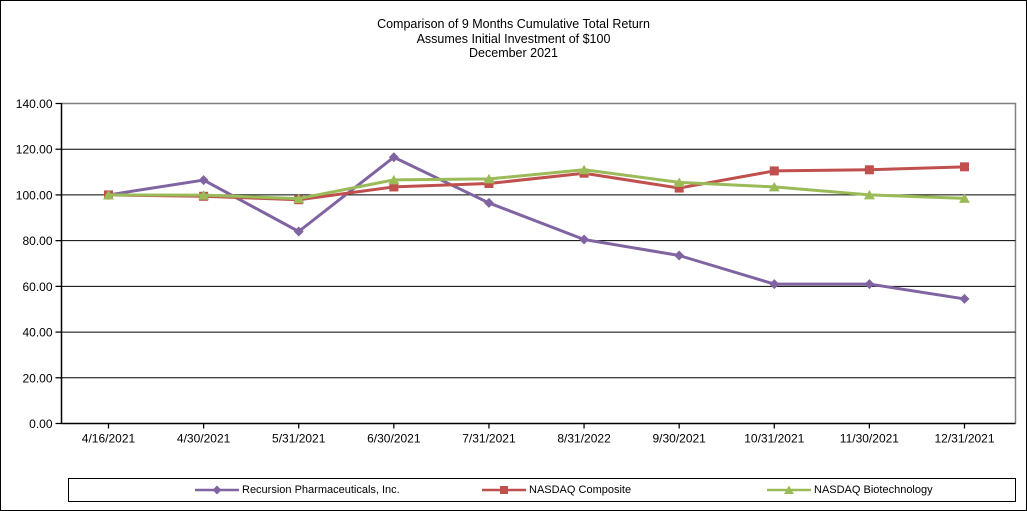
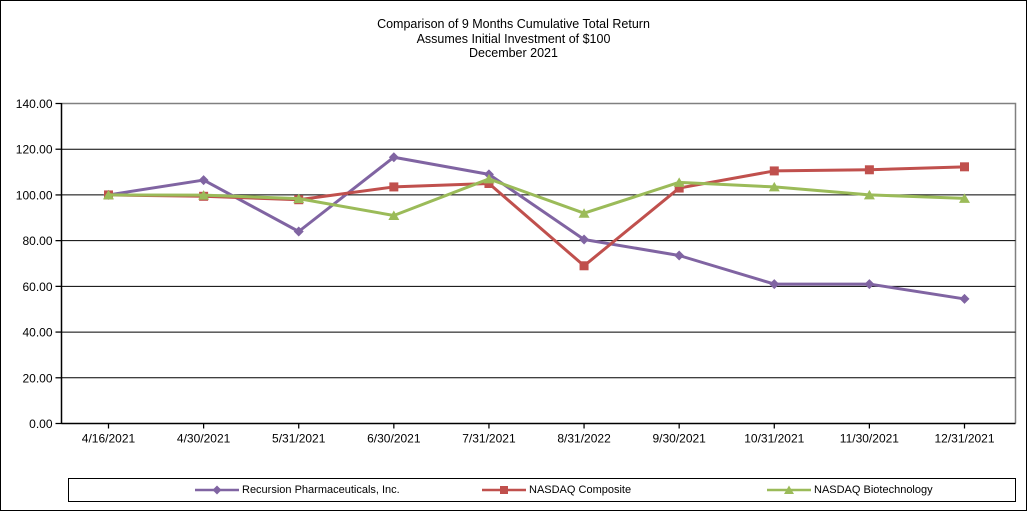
NASDAQ Biotechnology/6/30/2021: 107 -> 91
Recursion Pharmaceuticals, Inc./7/31/2021: 96 -> 109
NASDAQ Composite/8/31/2022: 110 -> 69
NASDAQ Biotechnology/8/31/2022: 111 -> 92
